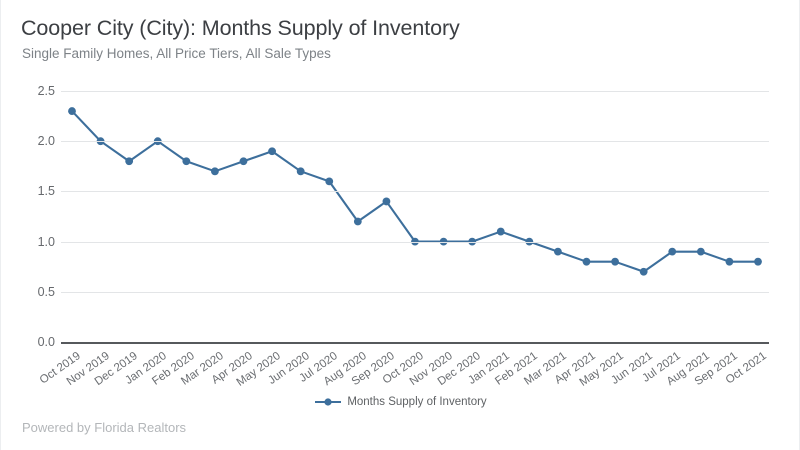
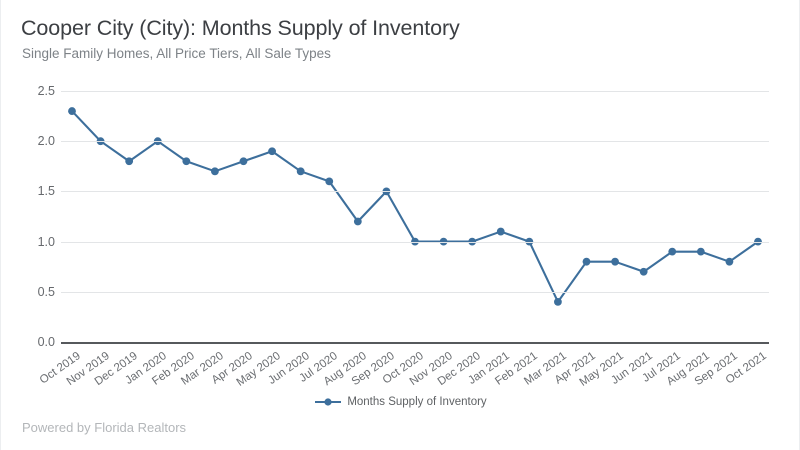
Sep 2020: 1.4 -> 1.5
Mar 2021: 0.9 -> 0.4
Oct 2021: 0.8 -> 1.0
